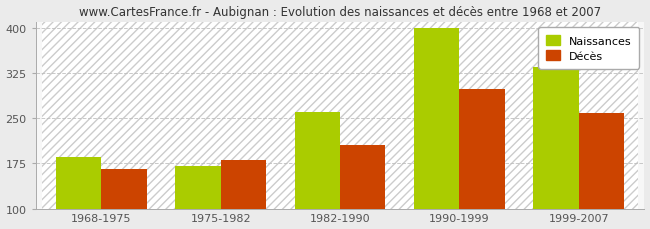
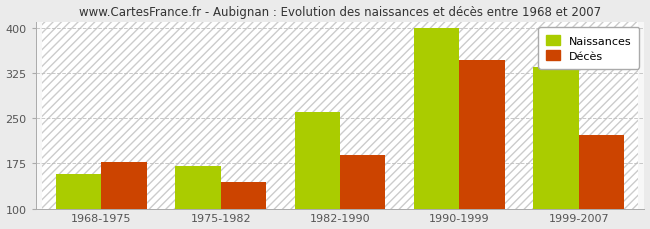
Naissances/1968-1975: 185 -> 158
Décès/1968-1975: 165 -> 178
Décès/1975-1982: 180 -> 144
Décès/1982-1990: 205 -> 188
Décès/1990-1999: 298 -> 346
Décès/1999-2007: 258 -> 222
